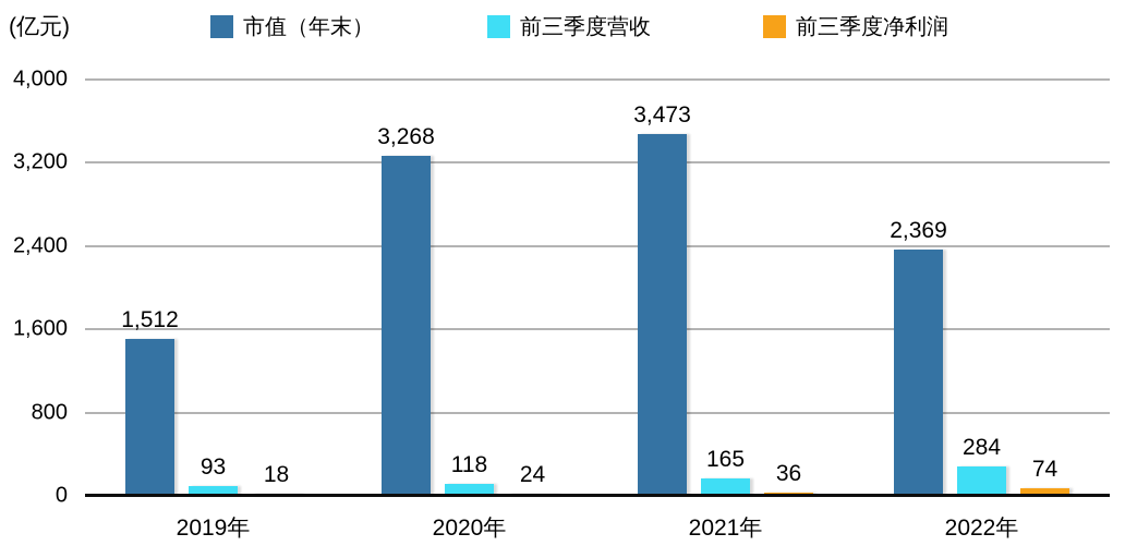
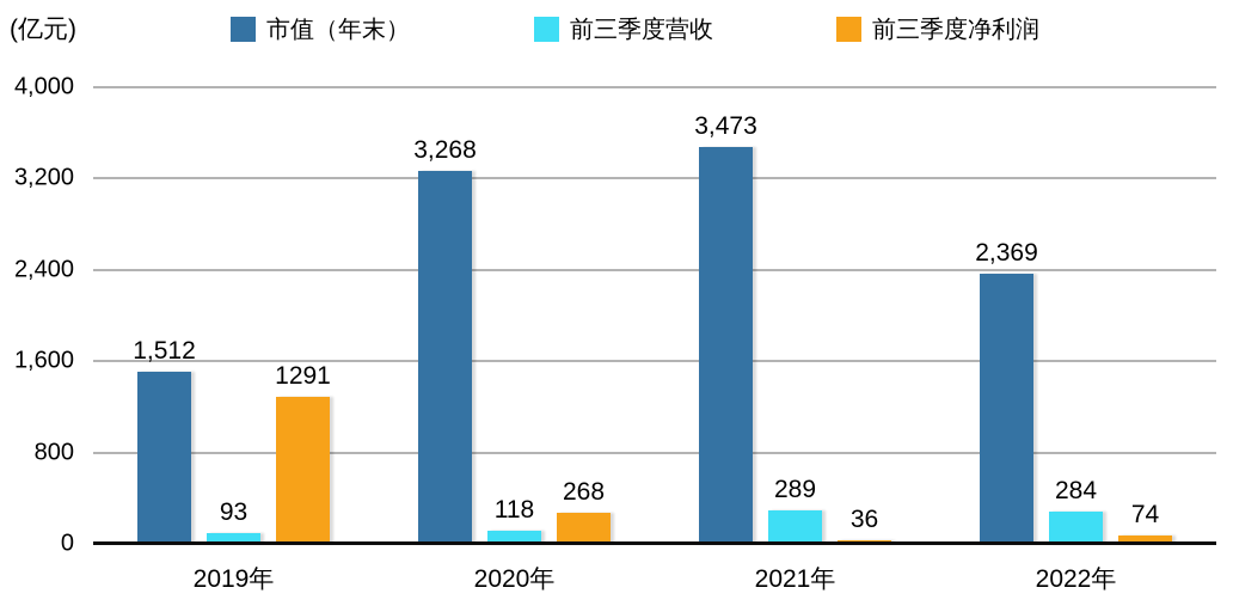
前三季度净利润/2019年: 18 -> 1291
前三季度净利润/2020年: 24 -> 268
前三季度营收/2021年: 165 -> 289
